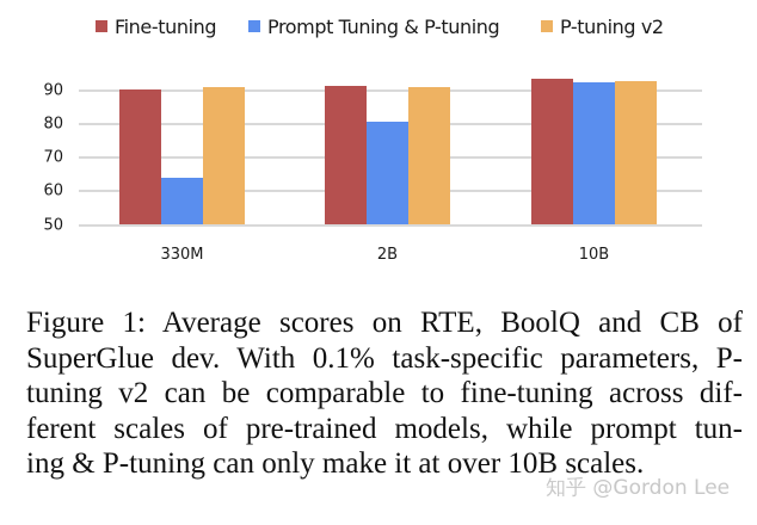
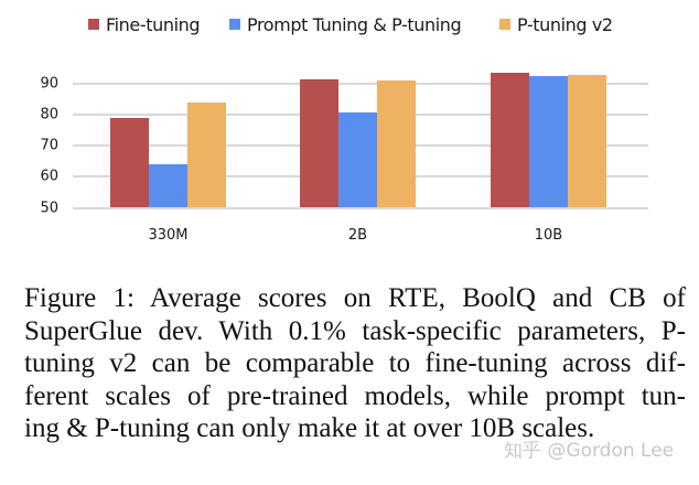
Fine-tuning/330M: 90 -> 79
P-tuning v2/330M: 91 -> 84
